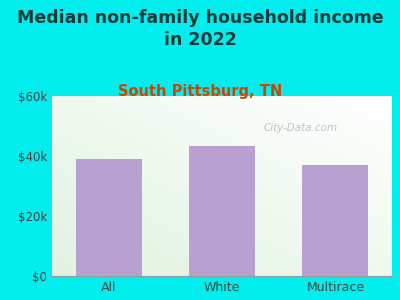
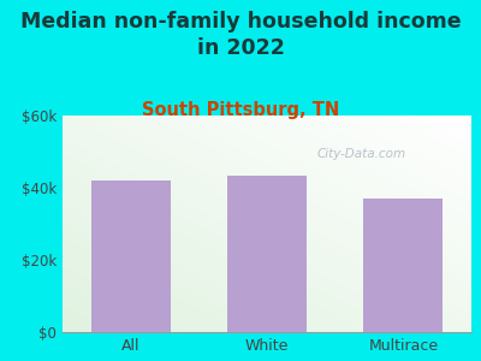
All: $39.0k -> $42.0k
